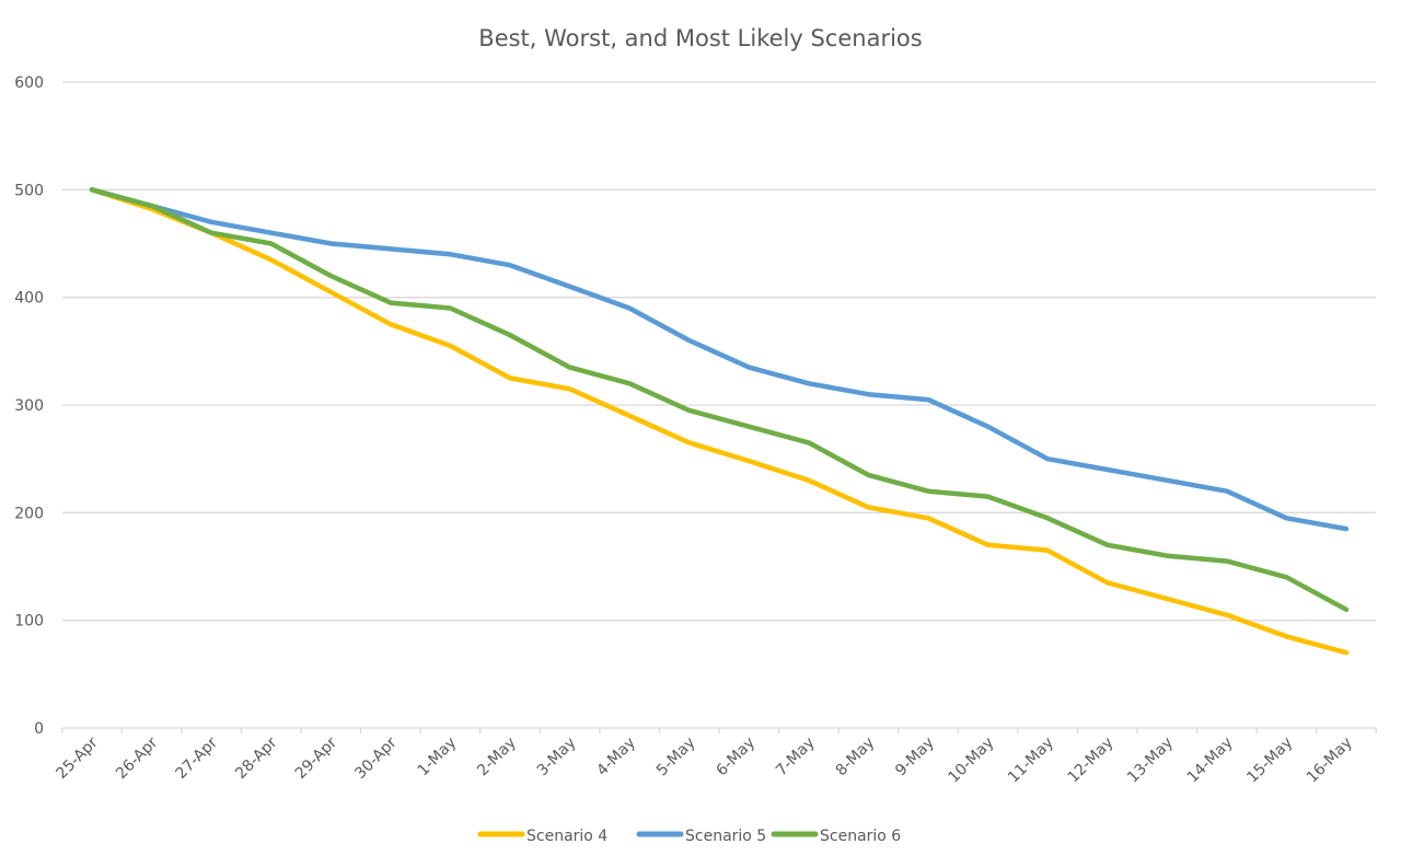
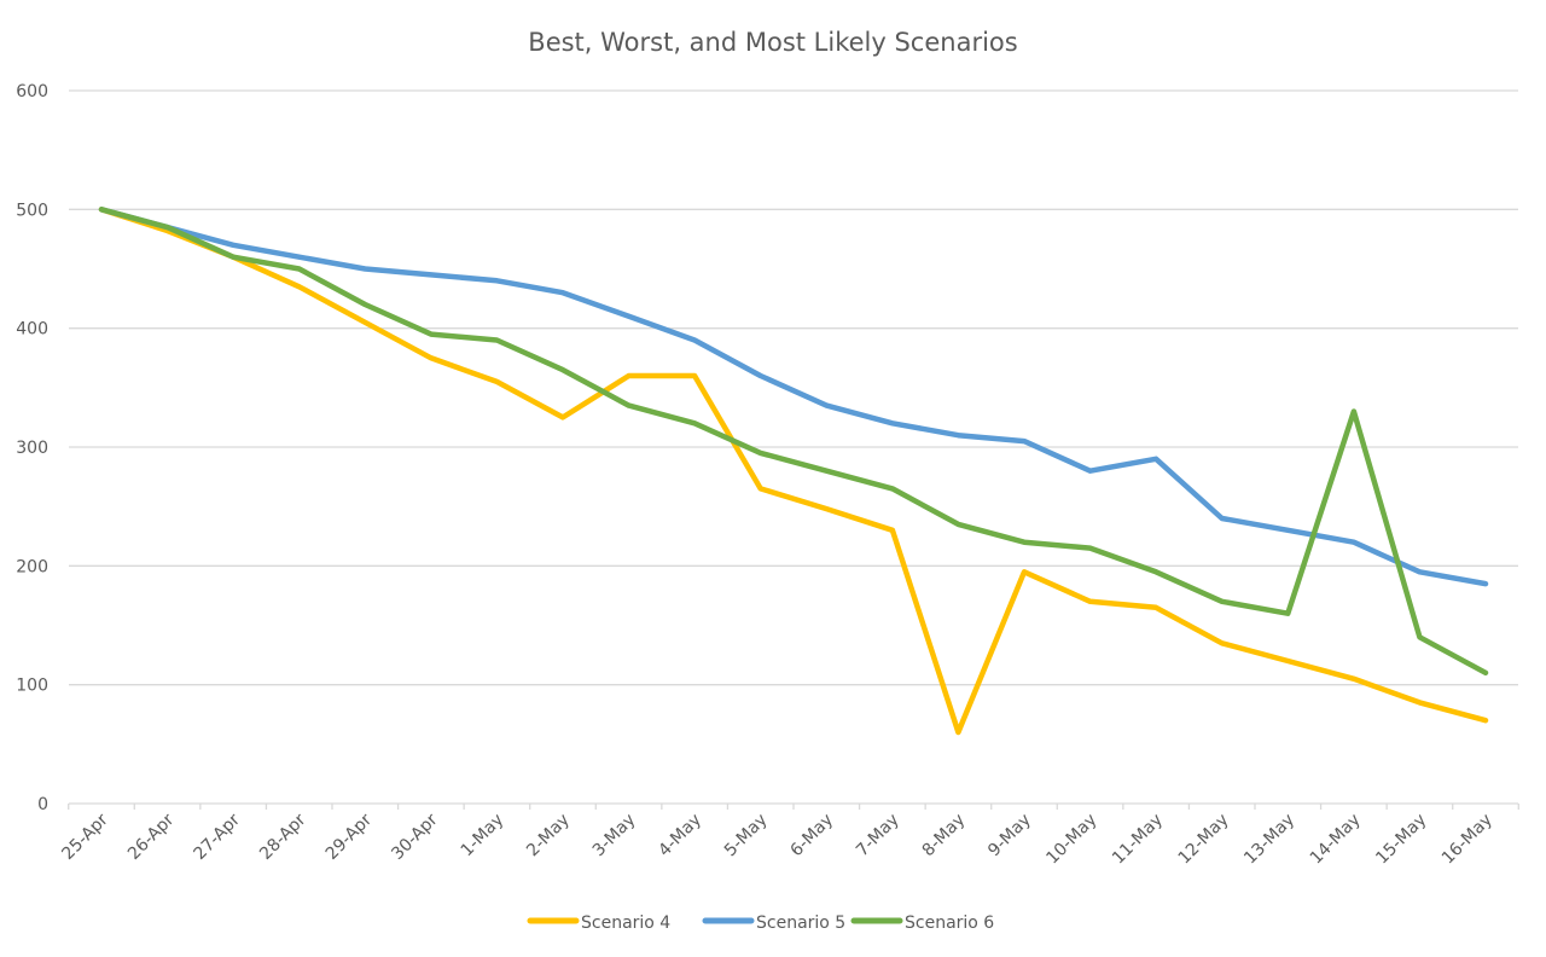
Scenario 4/3-May: 320 -> 360
Scenario 4/4-May: 290 -> 360
Scenario 4/8-May: 200 -> 60
Scenario 5/11-May: 250 -> 290
Scenario 6/14-May: 160 -> 330
